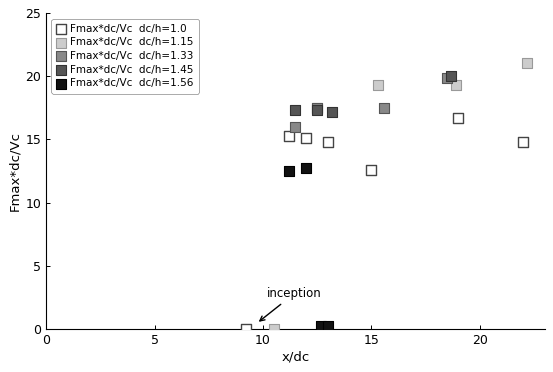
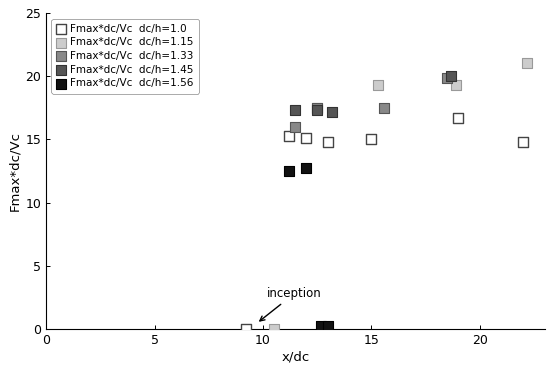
Fmax*dc/Vc dc/h=1.0/15: 12.6 -> 15.0
